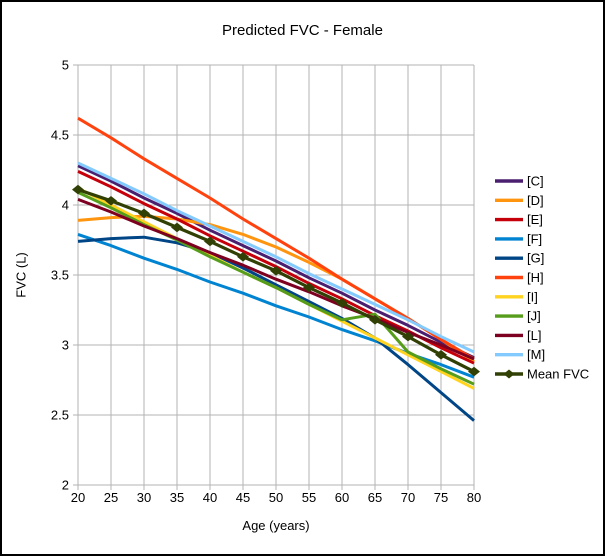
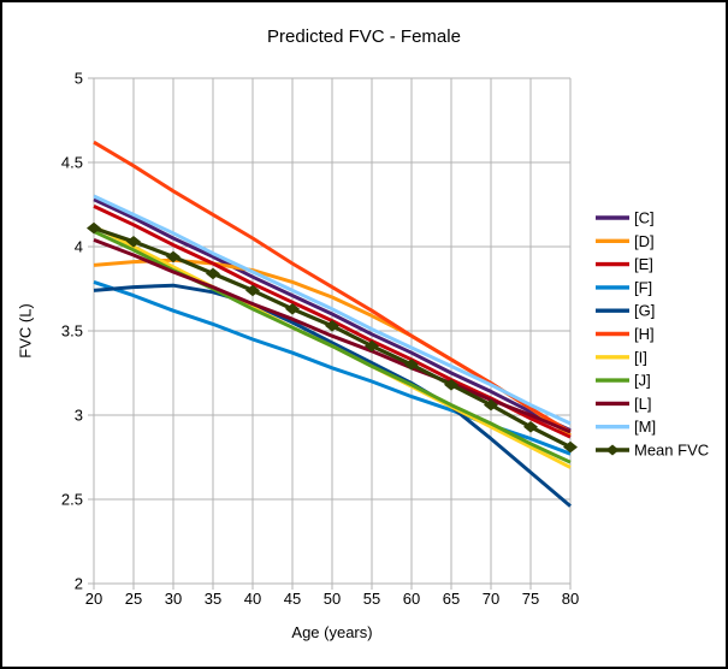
[J]/65: 3.22 -> 3.06
